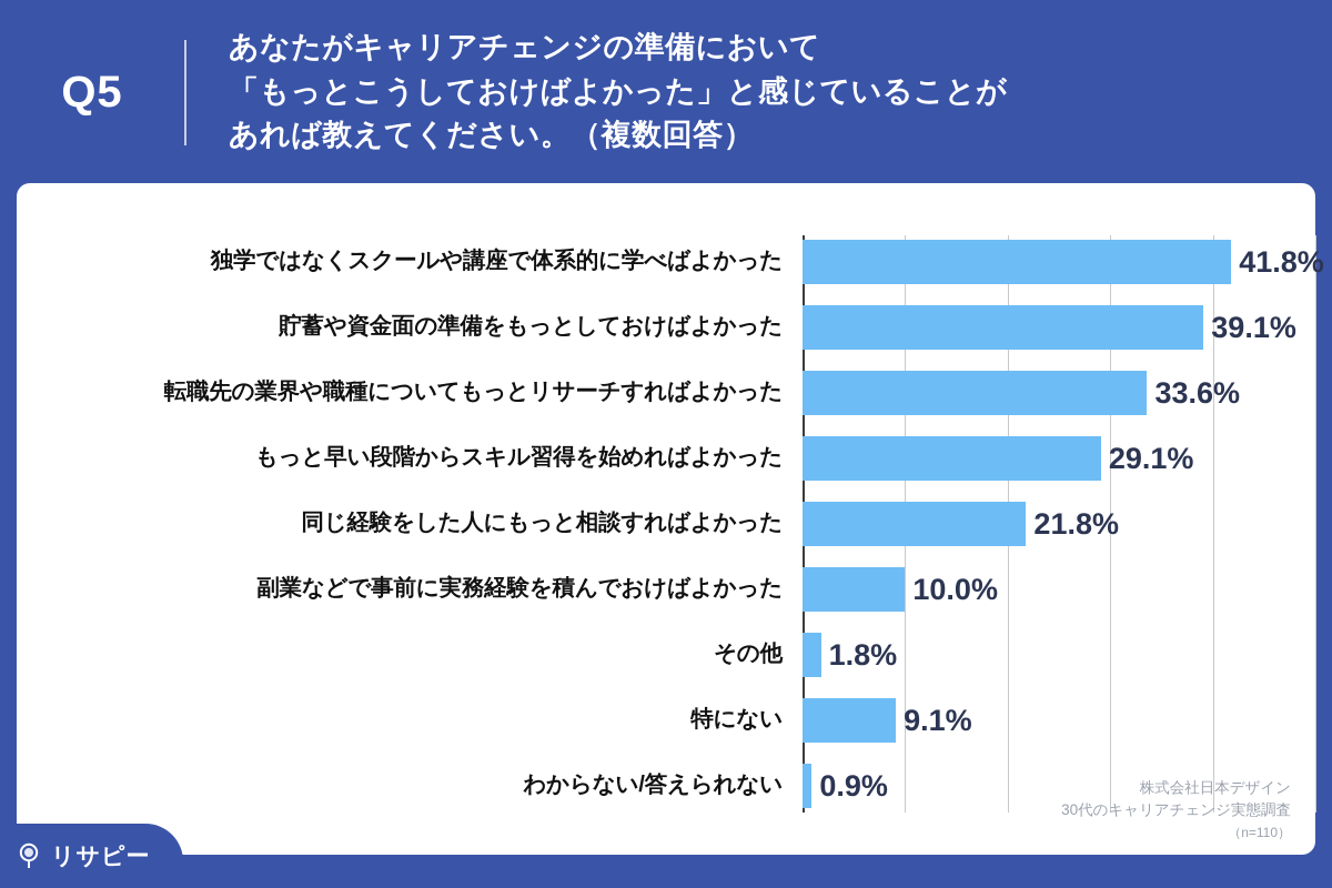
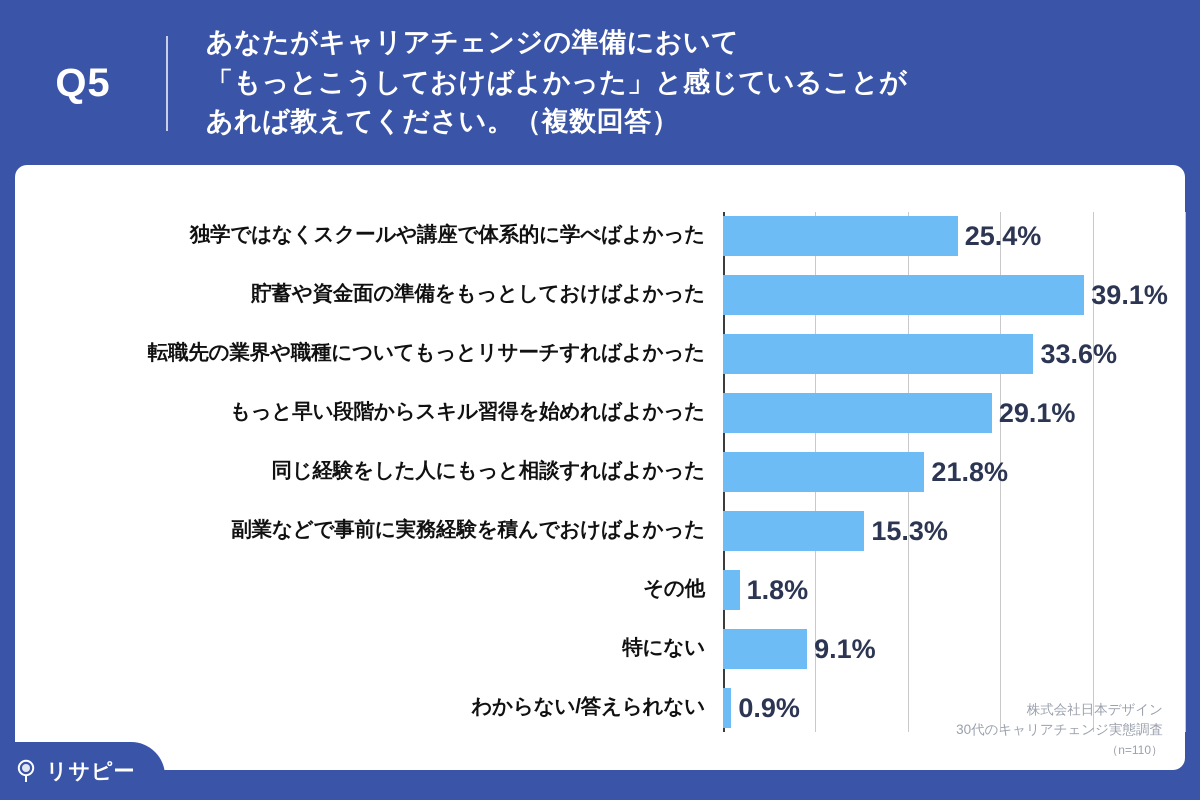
独学ではなくスクールや講座で体系的に学べばよかった: 41.8% -> 25.4%
副業などで事前に実務経験を積んでおけばよかった: 10.0% -> 15.3%
